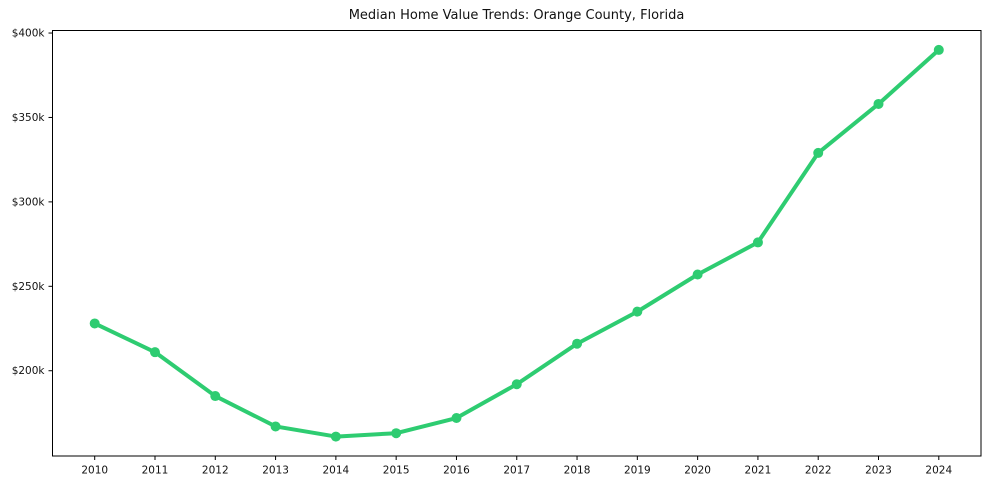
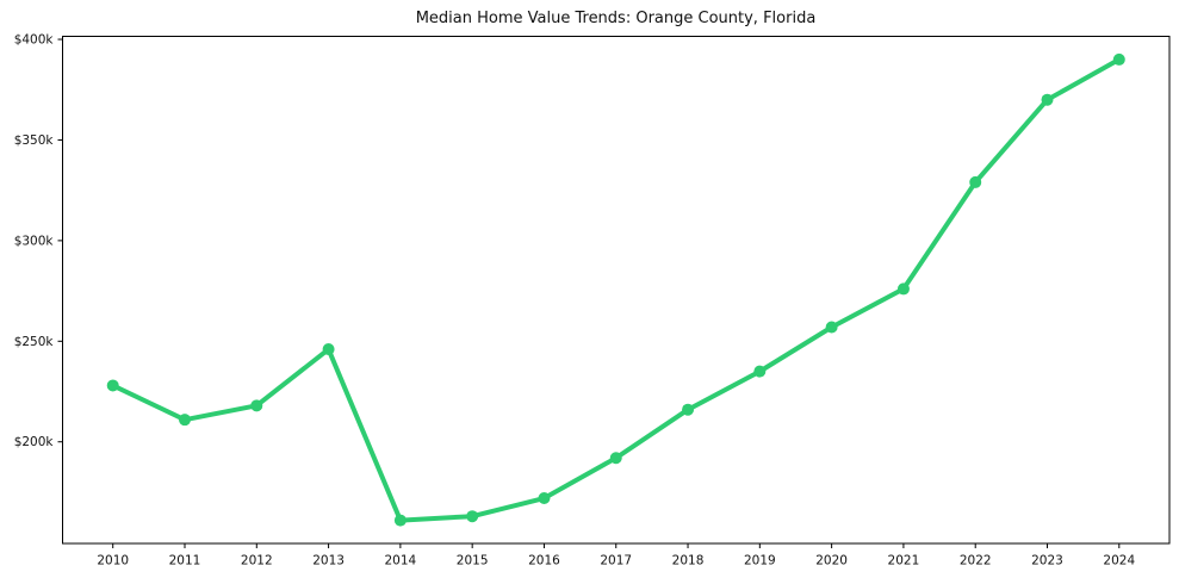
2012: $185k -> $218k
2013: $167k -> $246k
2023: $358k -> $370k
